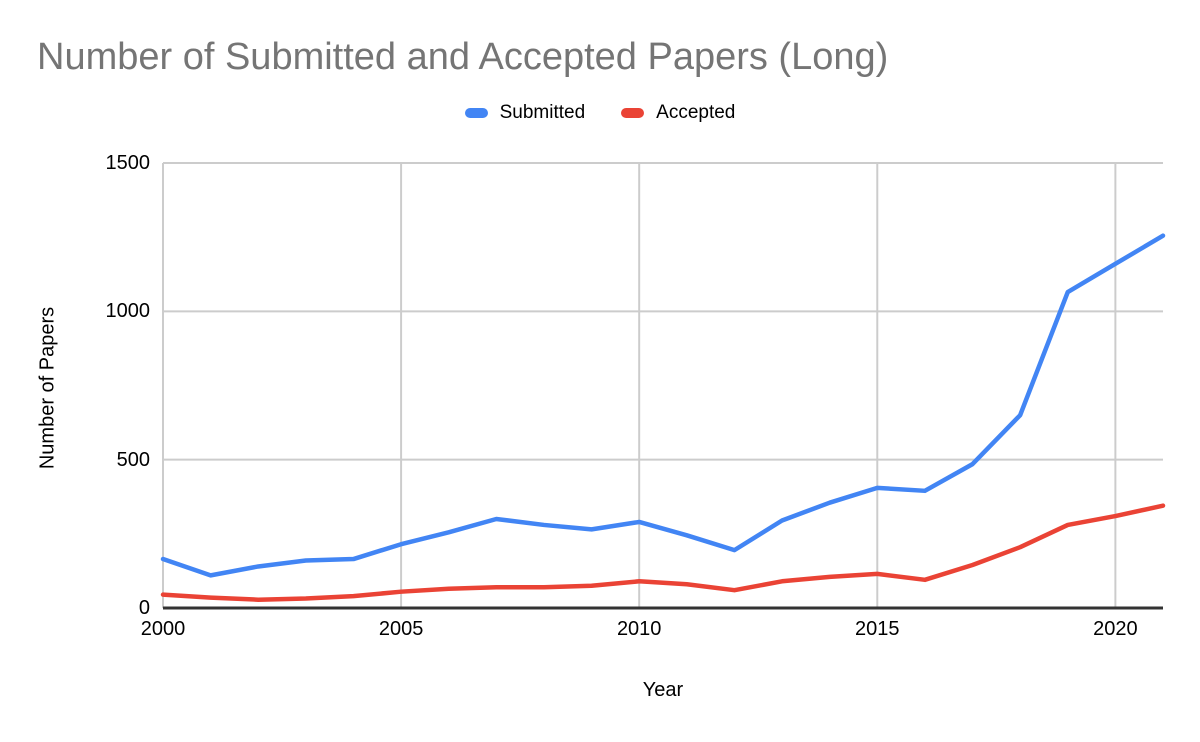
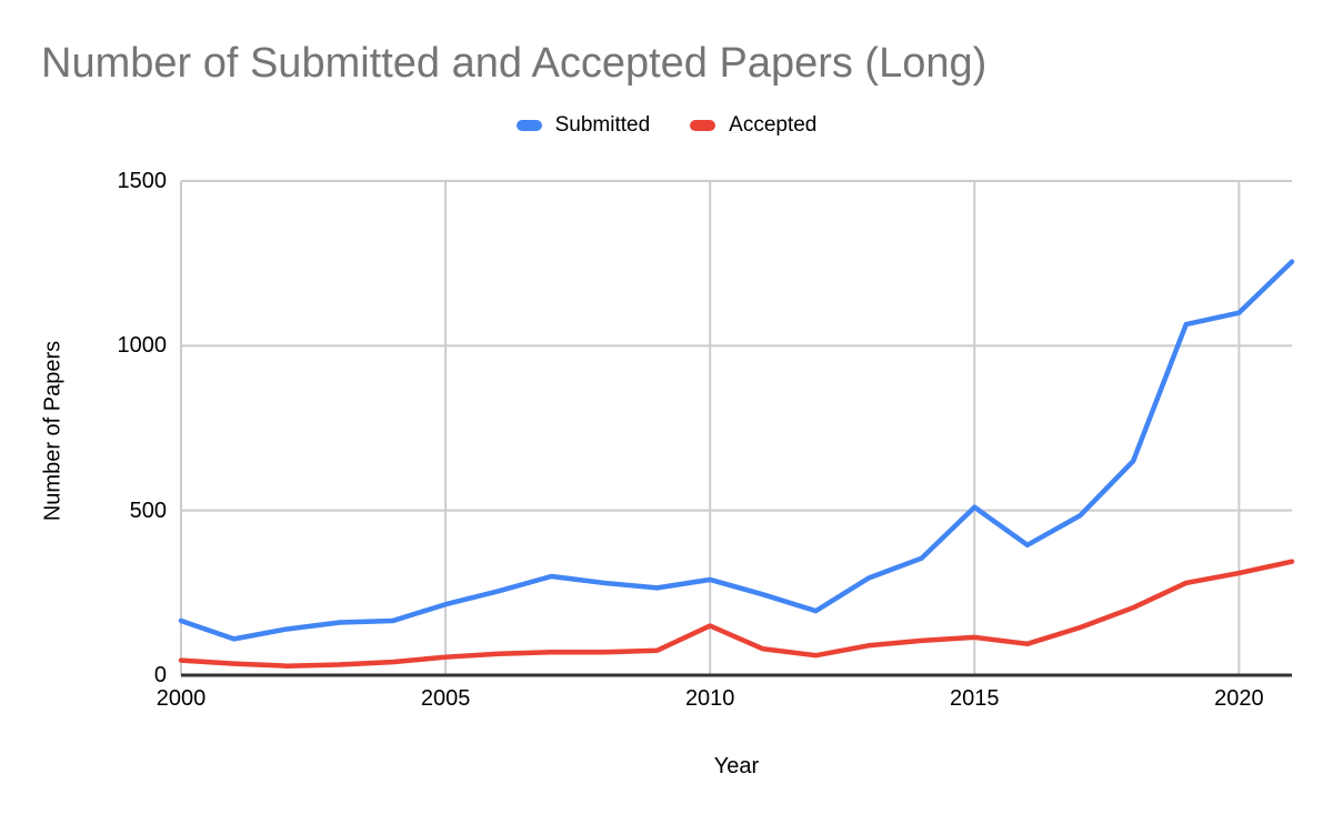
Accepted/2010: 90 -> 150
Submitted/2015: 400 -> 510
Submitted/2020: 1160 -> 1100
